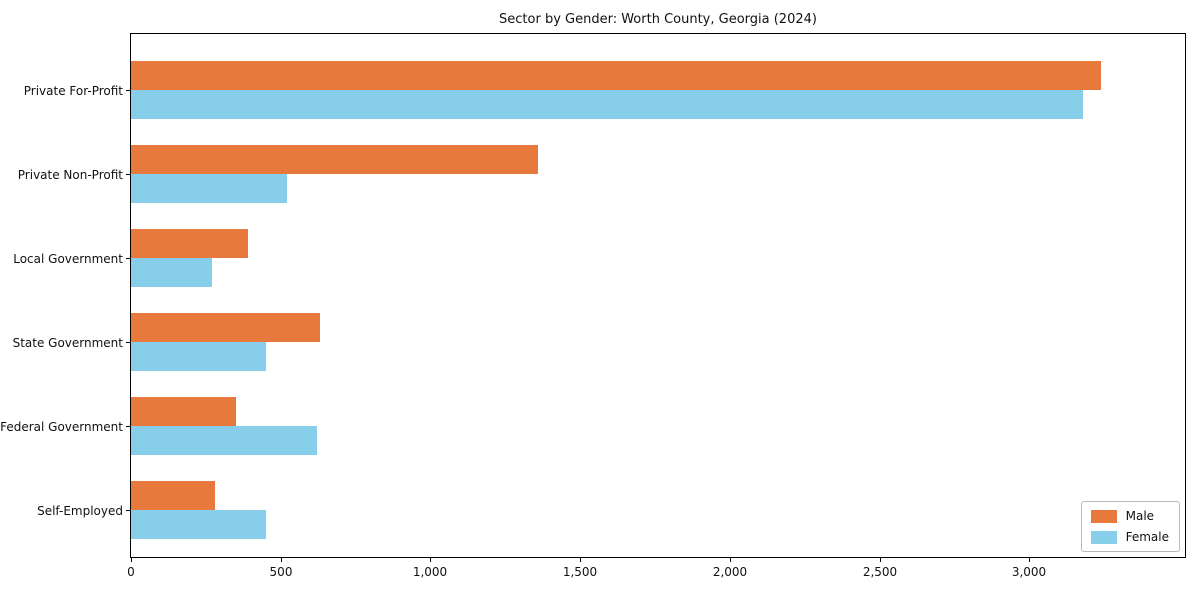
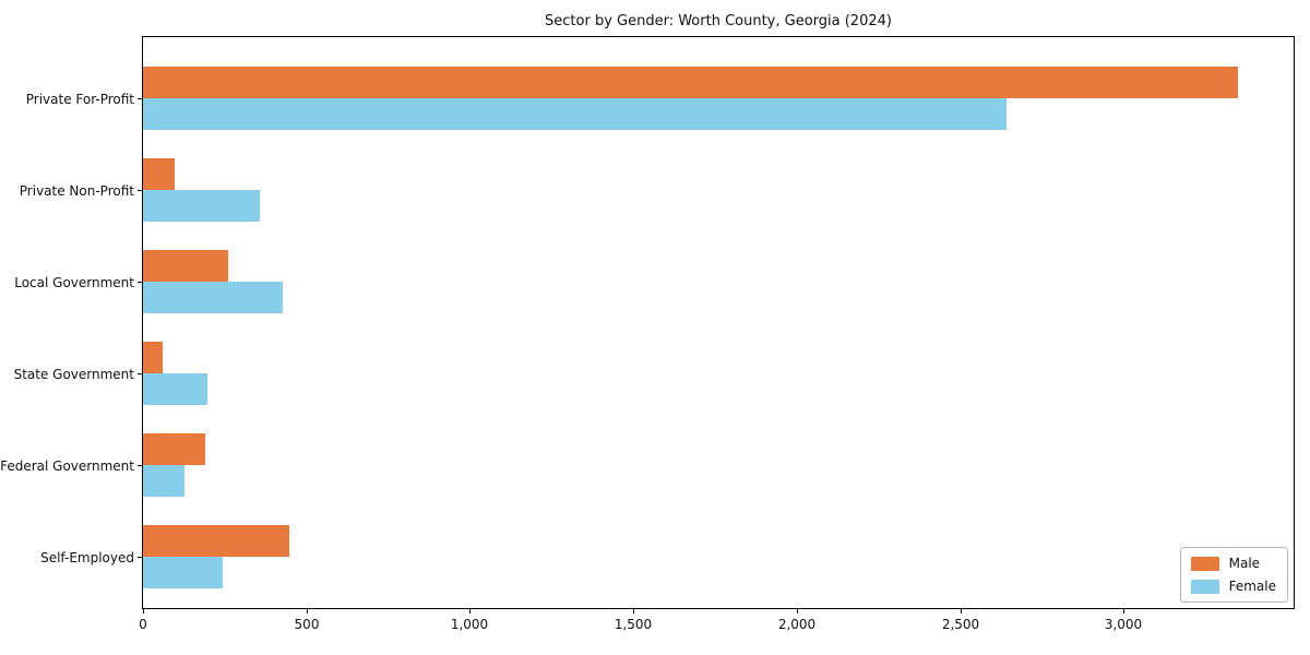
Male/Private For-Profit: 3240 -> 3350
Female/Private For-Profit: 3180 -> 2640
Male/Private Non-Profit: 1360 -> 100
Female/Private Non-Profit: 520 -> 360
Male/Local Government: 390 -> 260
Female/Local Government: 270 -> 430
Male/State Government: 630 -> 60
Female/State Government: 450 -> 200
Male/Federal Government: 350 -> 190
Female/Federal Government: 620 -> 130
Male/Self-Employed: 280 -> 450
Female/Self-Employed: 450 -> 240
